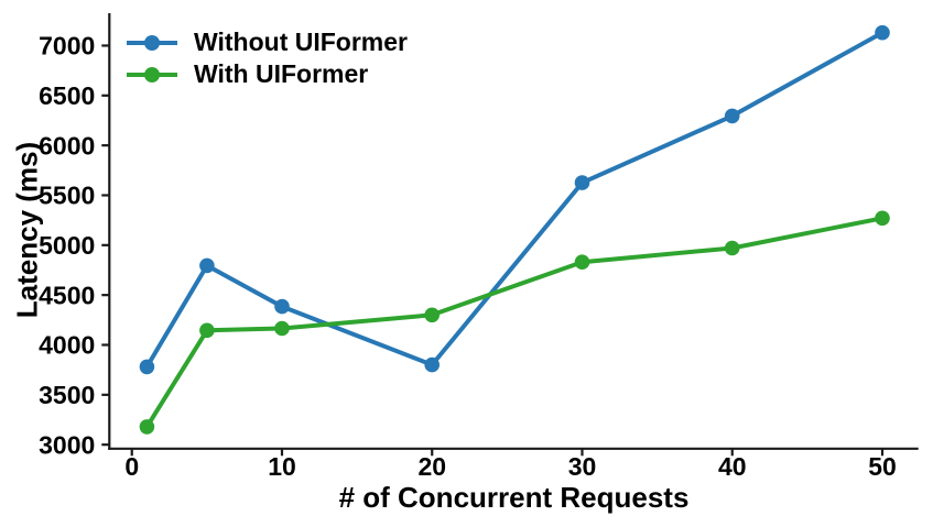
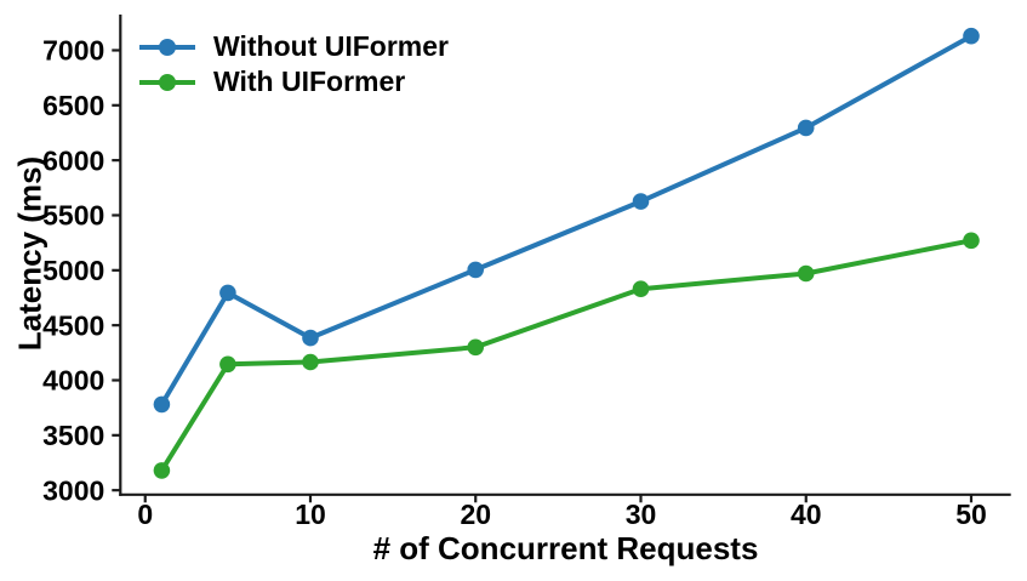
Without UIFormer/20: 3800 -> 5000
